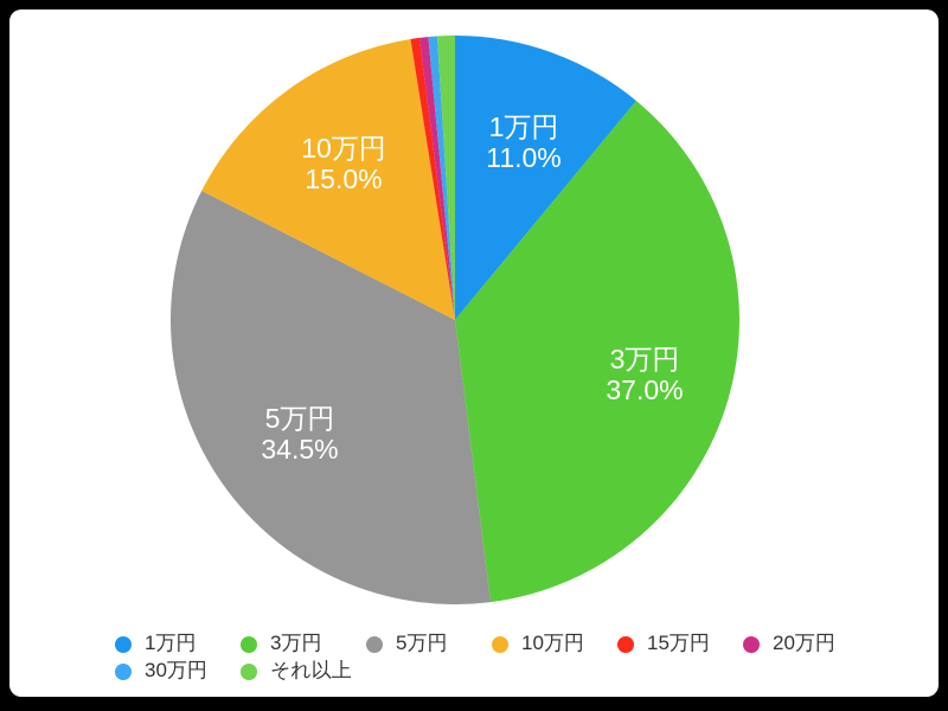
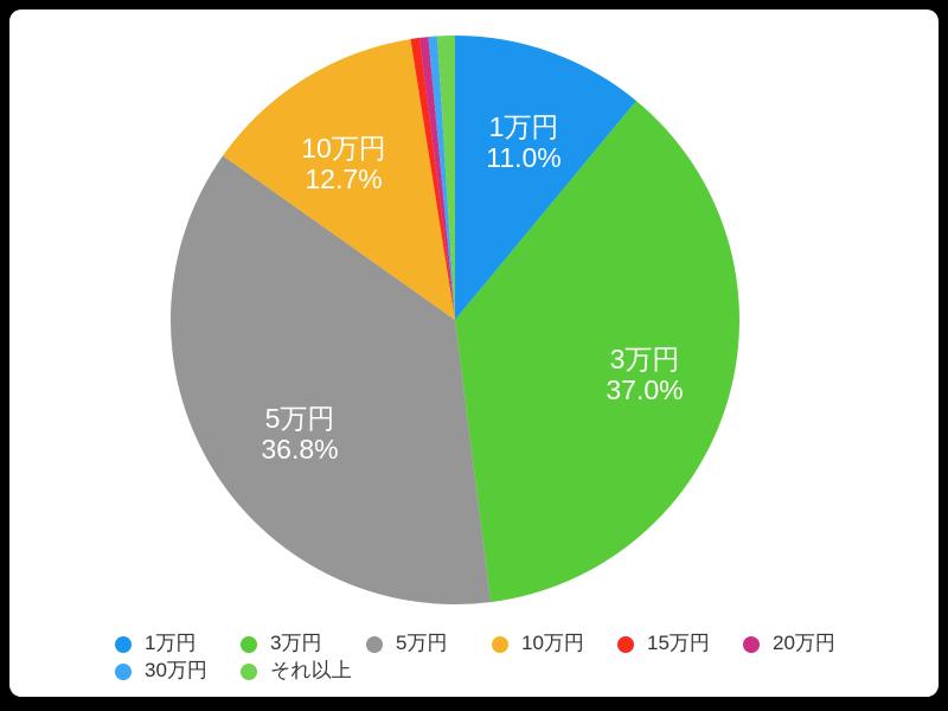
5万円: 34.5% -> 36.8%
10万円: 15.0% -> 12.7%
